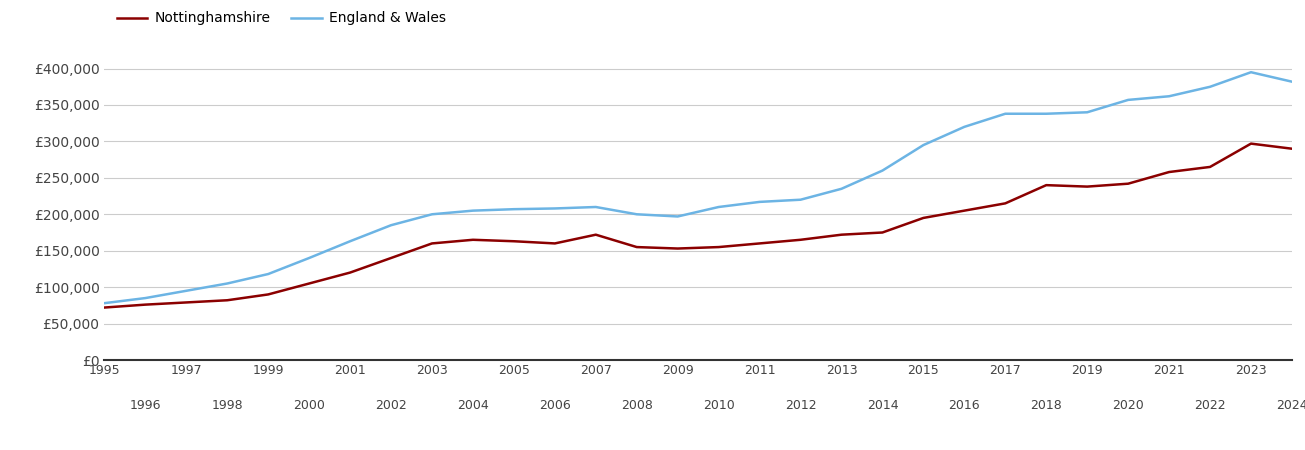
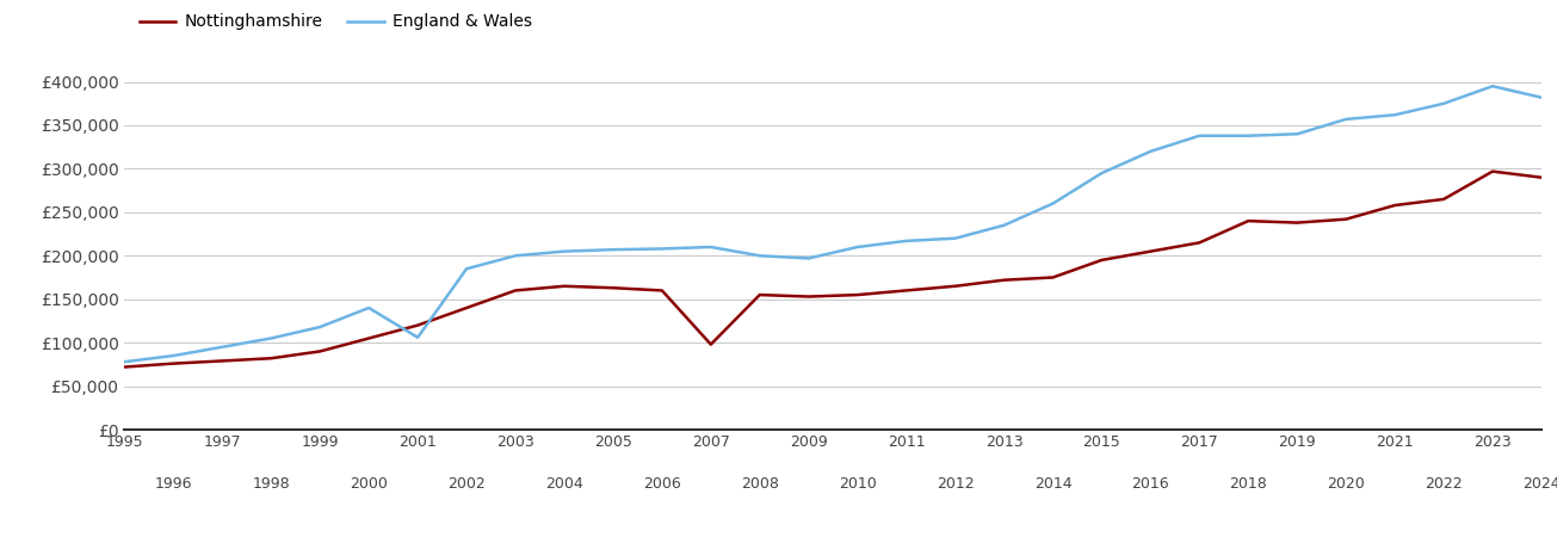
England & Wales/2001: £163,000 -> £106,000
Nottinghamshire/2007: £172,000 -> £98,000
